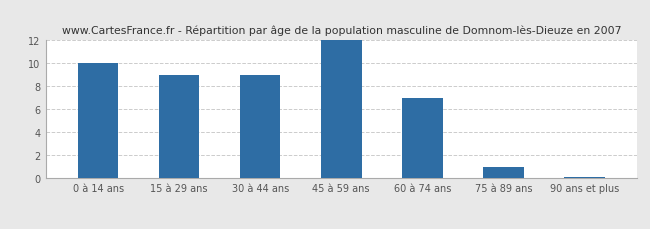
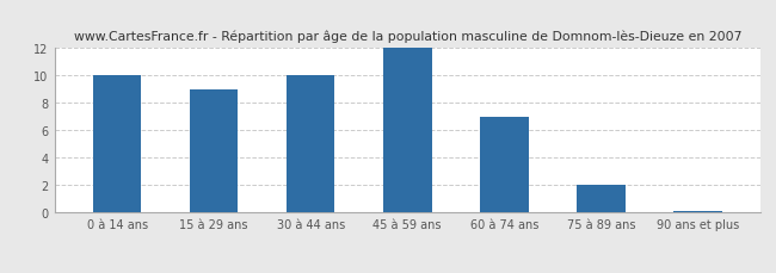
30 à 44 ans: 9.0 -> 10.0
75 à 89 ans: 1.0 -> 2.0
